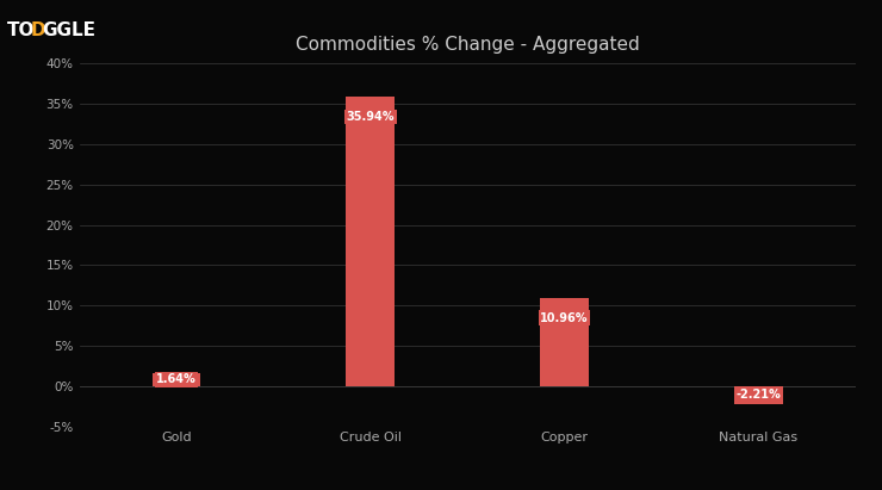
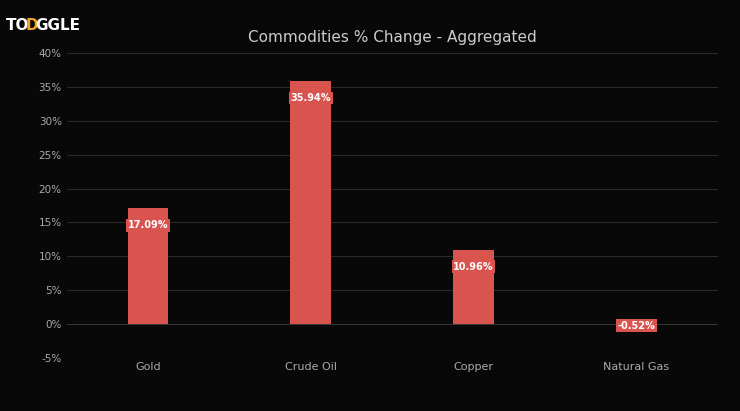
Gold: 1.64% -> 17.09%
Natural Gas: -2.21% -> -0.52%
